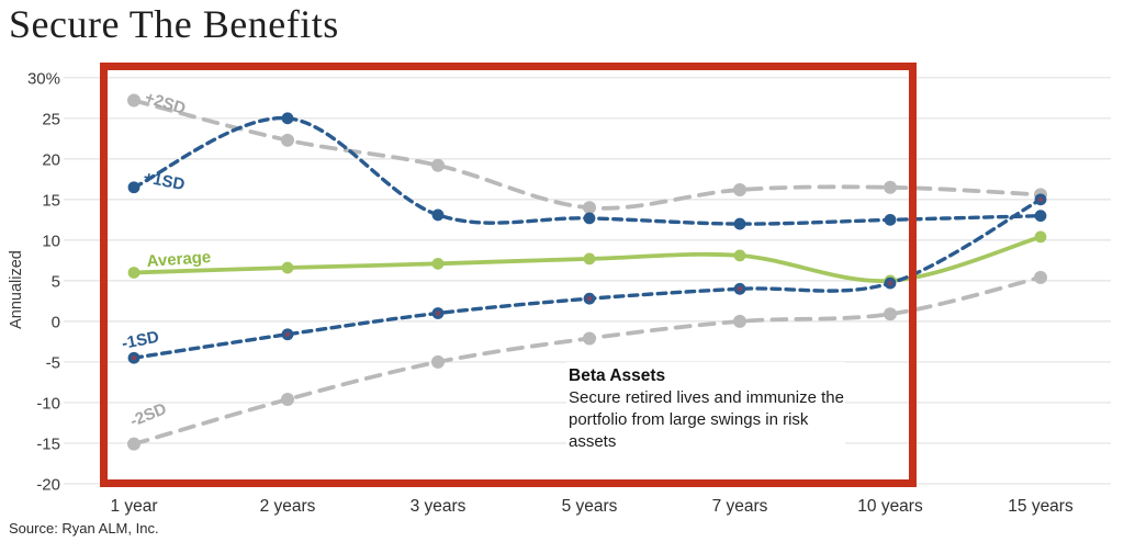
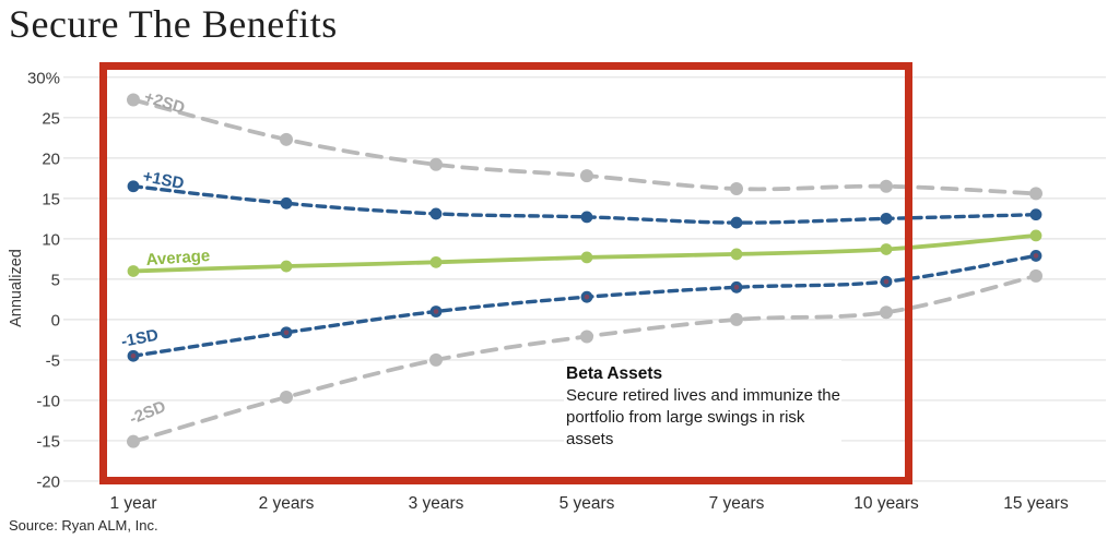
+1SD/2 years: 25% -> 14%
+2SD/5 years: 14% -> 18%
Average/10 years: 5% -> 9%
-1SD/15 years: 15% -> 8%
